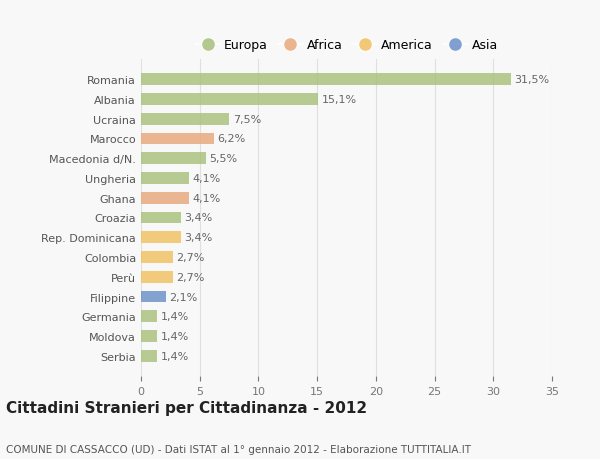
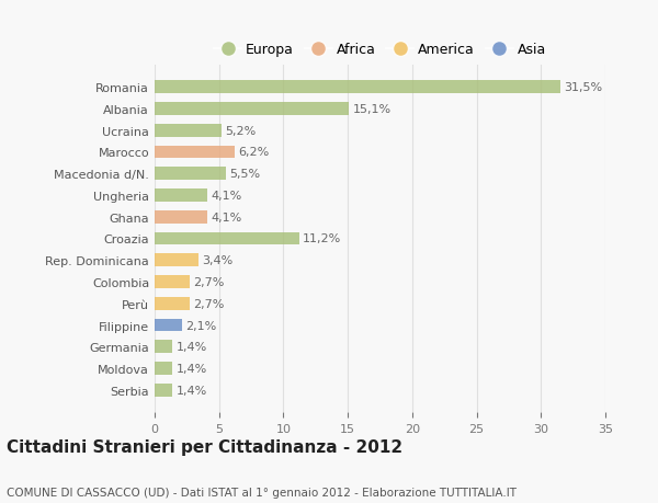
Ucraina: 7,5% -> 5,2%
Croazia: 3,4% -> 11,2%
